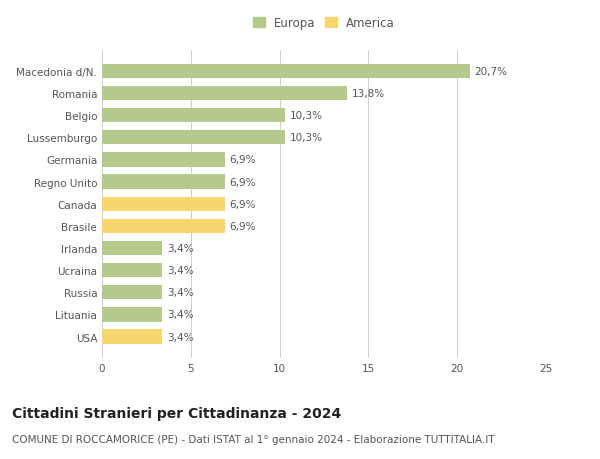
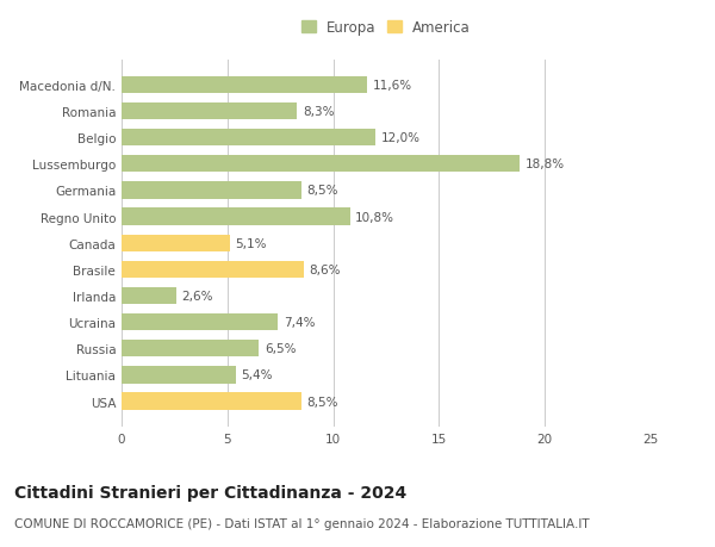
Macedonia d/N.: 20,7% -> 11,6%
Romania: 13,8% -> 8,3%
Belgio: 10,3% -> 12,0%
Lussemburgo: 10,3% -> 18,8%
Germania: 6,9% -> 8,5%
Regno Unito: 6,9% -> 10,8%
Canada: 6,9% -> 5,1%
Brasile: 6,9% -> 8,6%
Irlanda: 3,4% -> 2,6%
Ucraina: 3,4% -> 7,4%
Russia: 3,4% -> 6,5%
Lituania: 3,4% -> 5,4%
USA: 3,4% -> 8,5%
